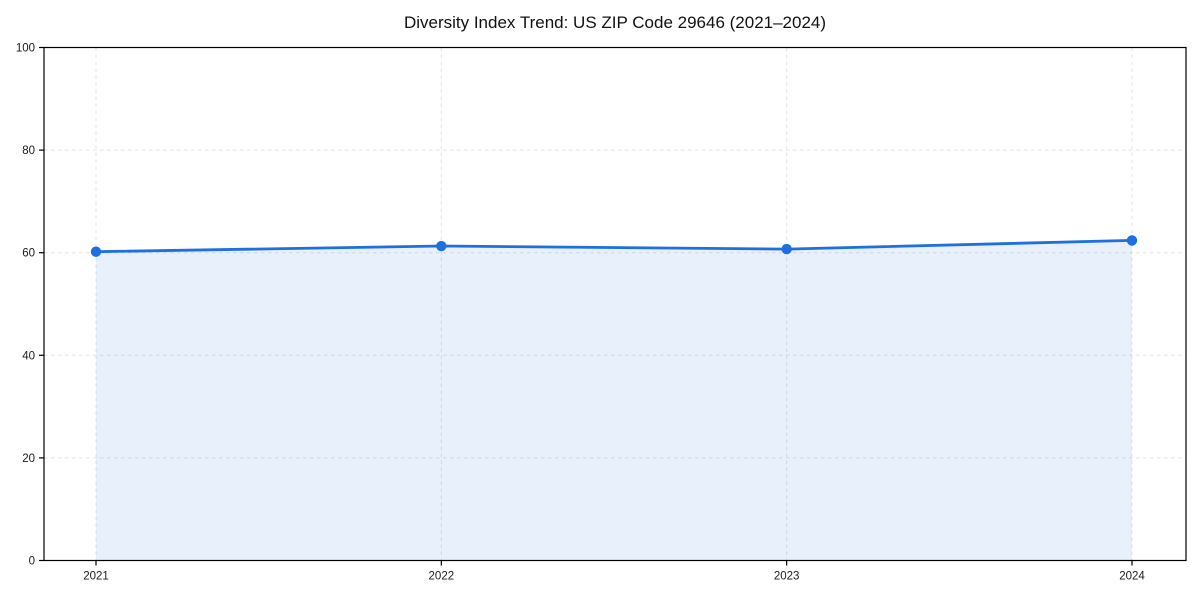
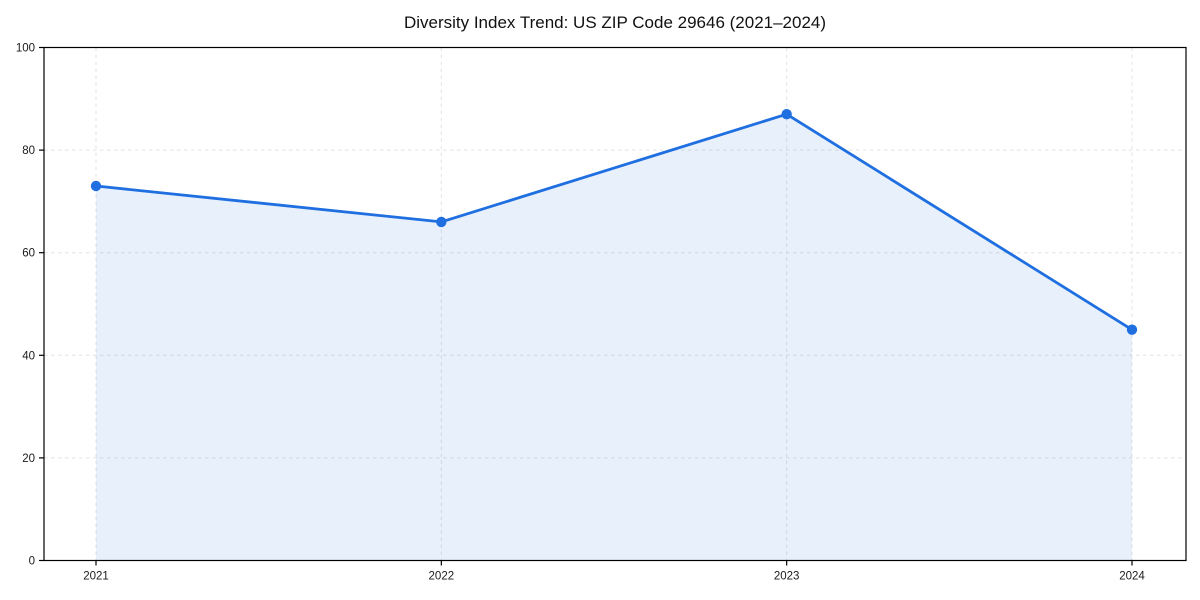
2021: 60 -> 73
2022: 61 -> 66
2023: 61 -> 87
2024: 62 -> 45
